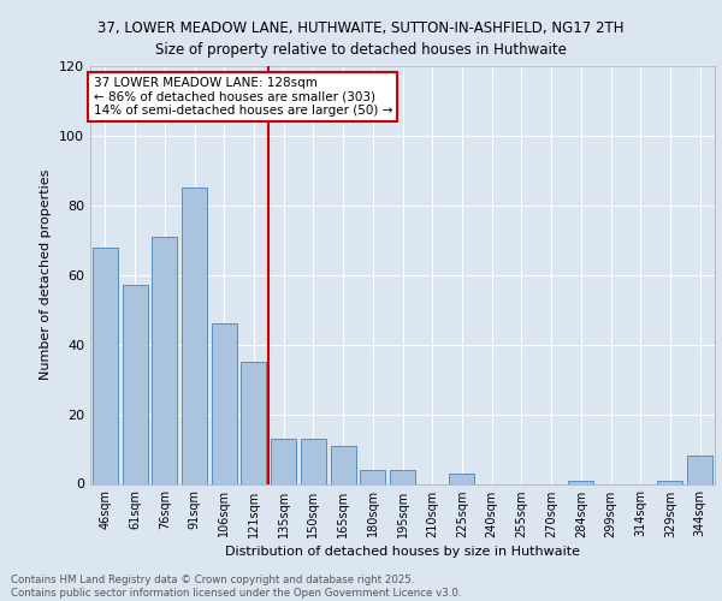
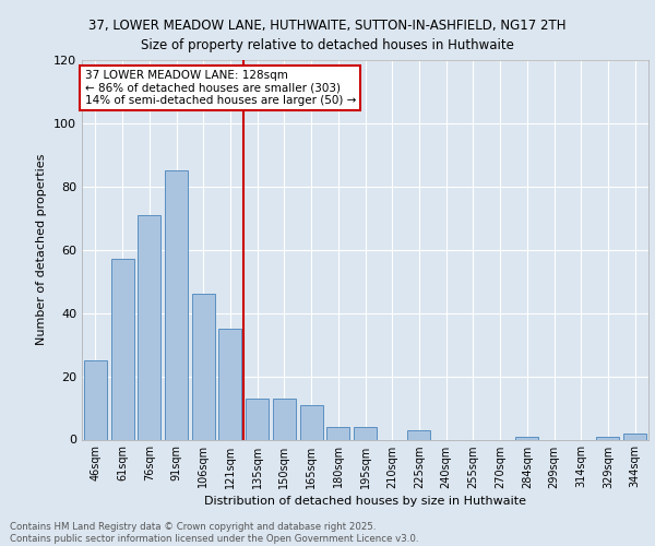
46sqm: 68 -> 25
344sqm: 8 -> 2
